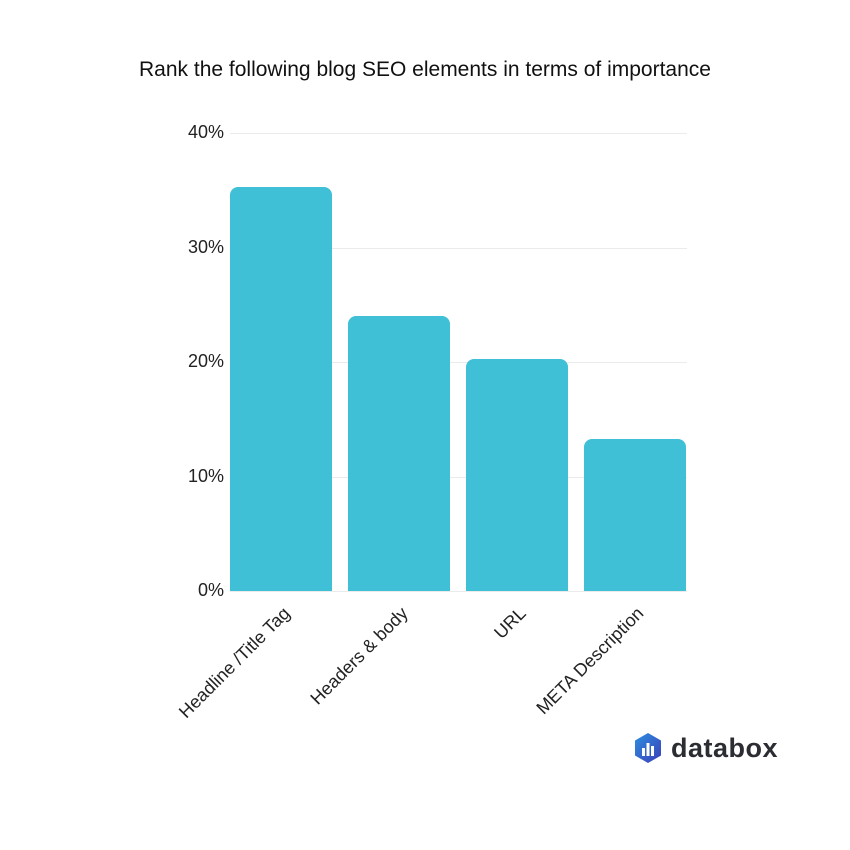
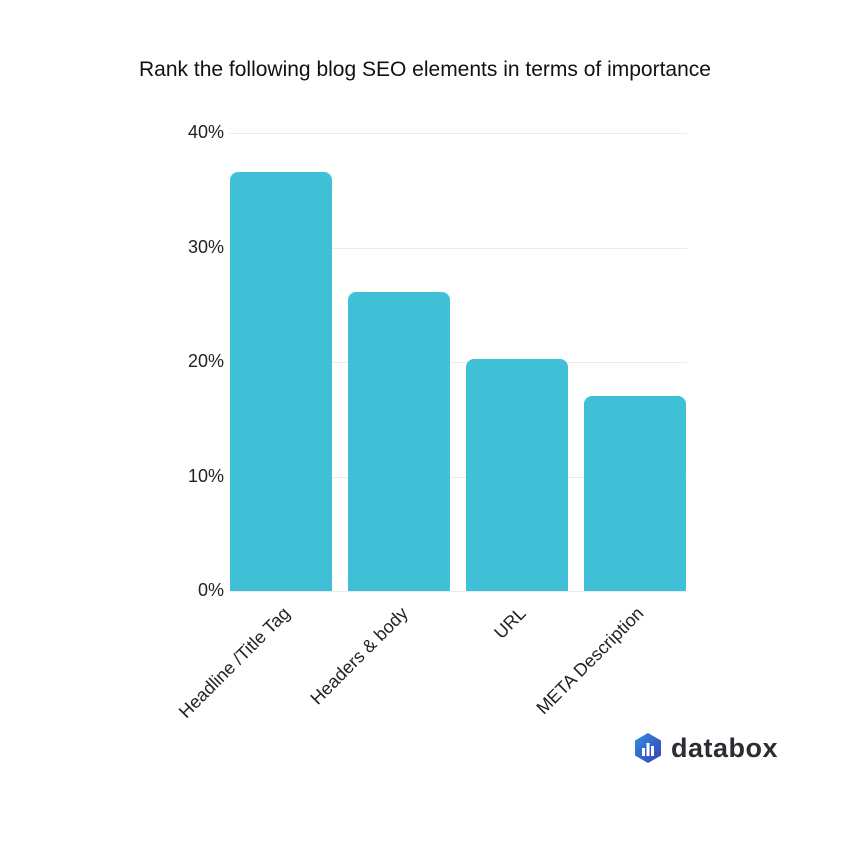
Headline /Title Tag: 35.3% -> 36.6%
Headers & body: 24.0% -> 26.1%
META Description: 13.3% -> 17.0%
